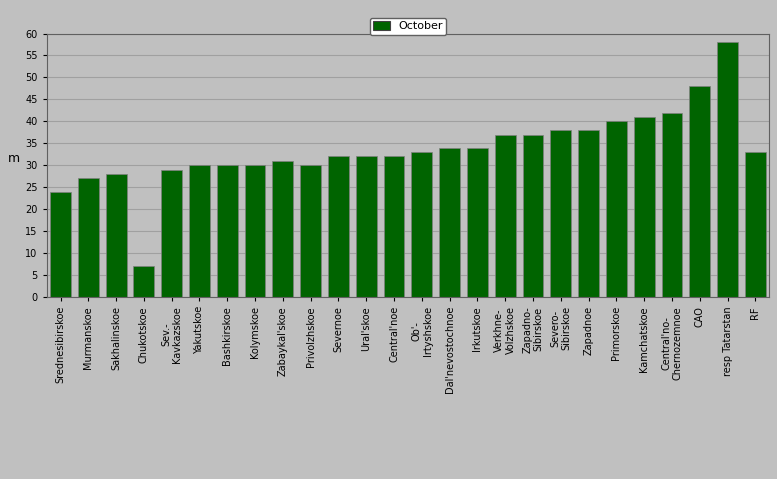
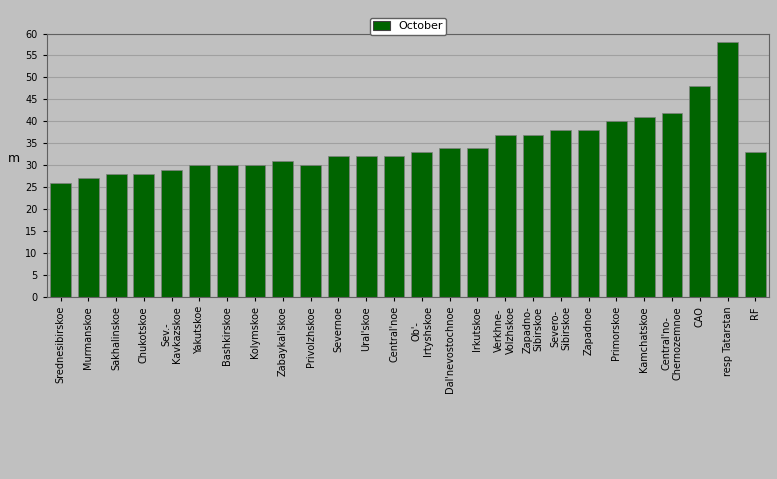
Srednesibirskoe: 24 -> 26
Chukotskoe: 7 -> 28
